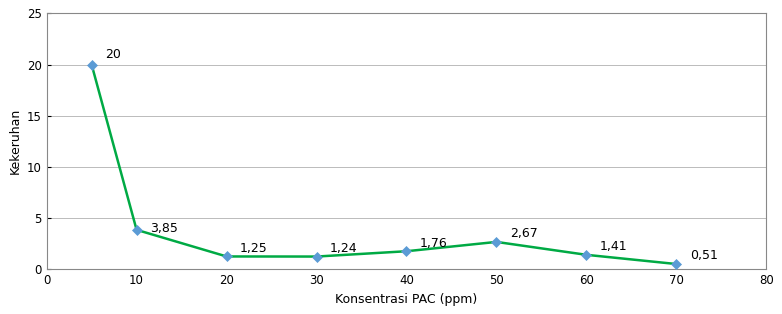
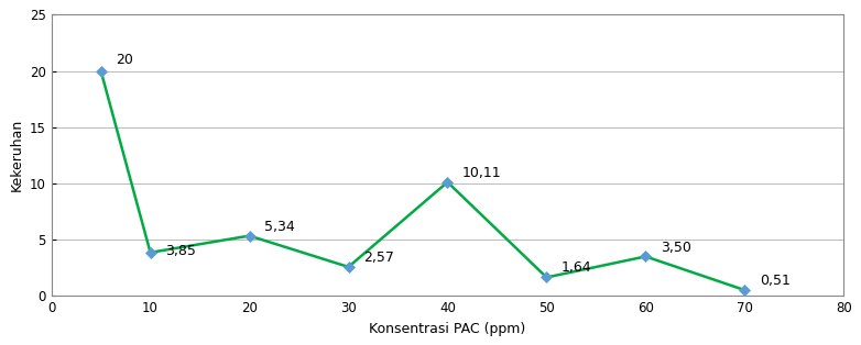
20: 1,25 -> 5,34
30: 1,24 -> 2,57
40: 1,76 -> 10,11
50: 2,67 -> 1,64
60: 1,41 -> 3,50
